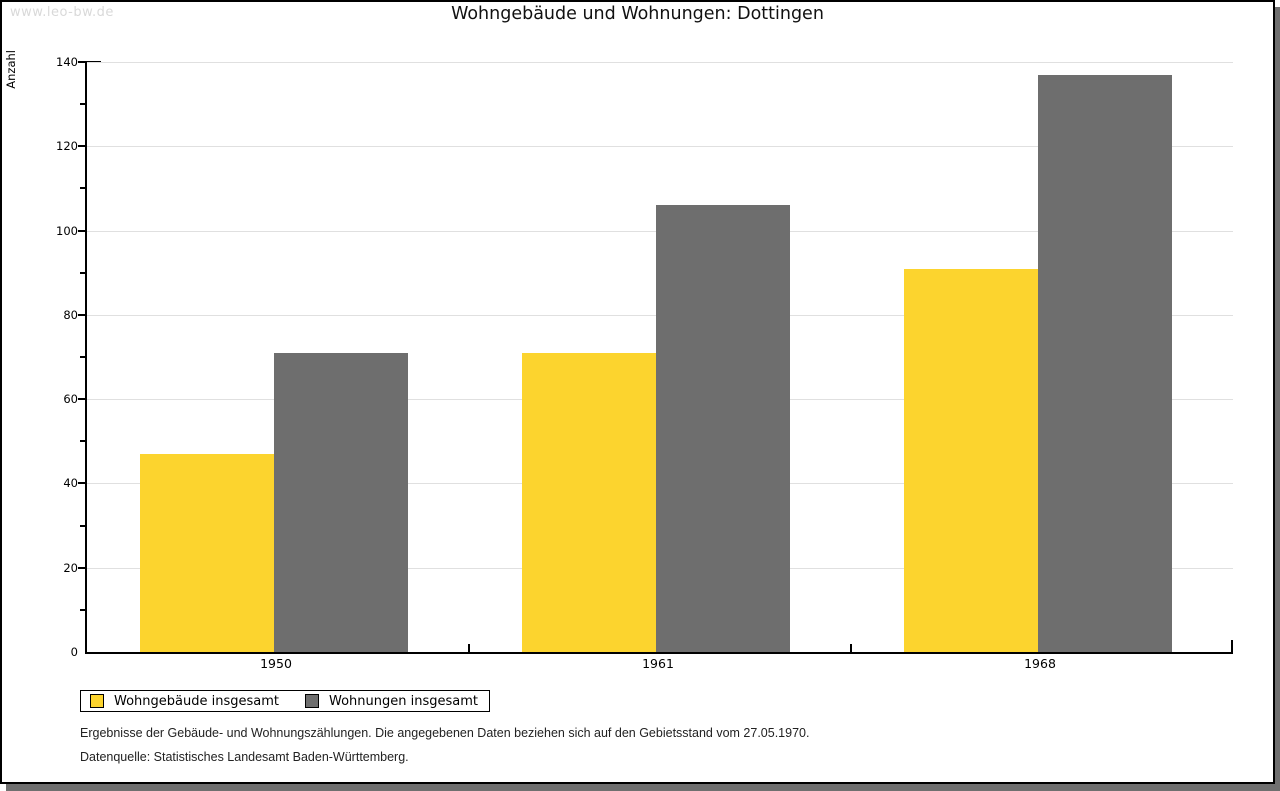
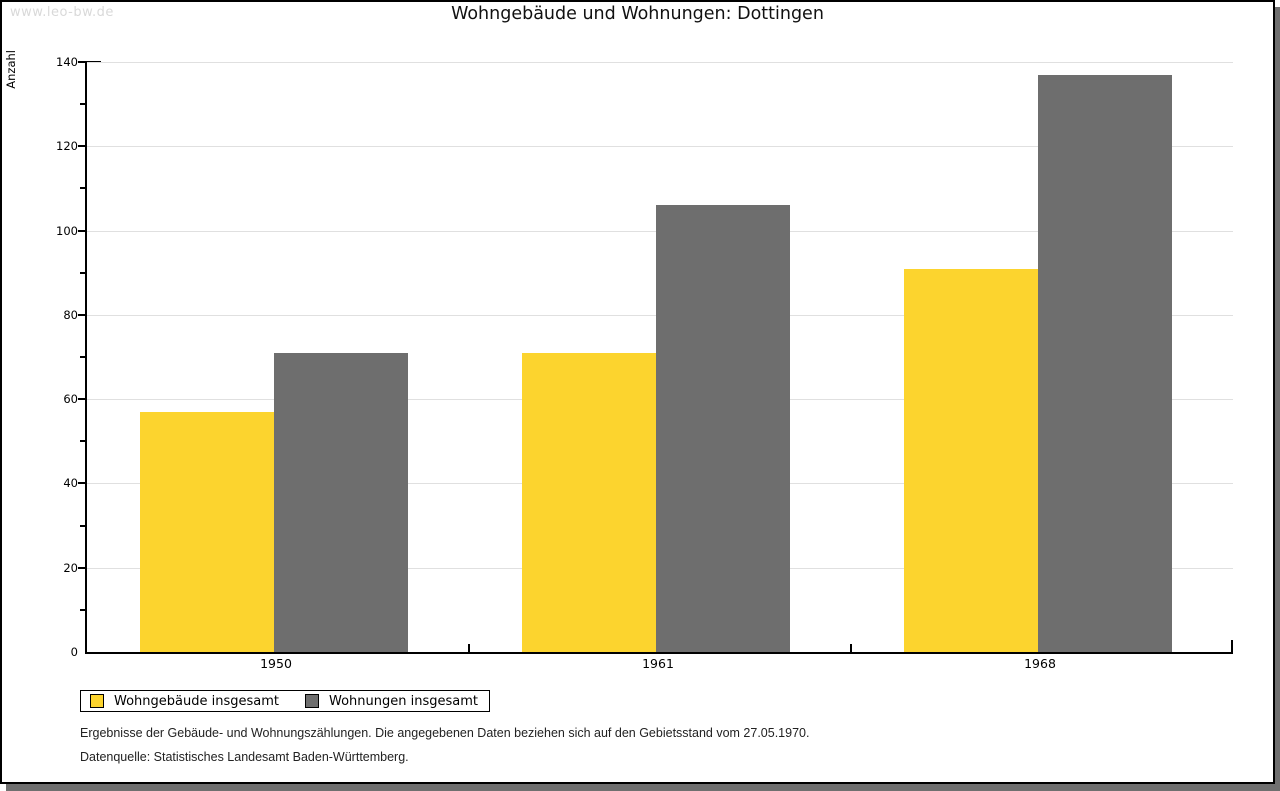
Wohngebäude insgesamt/1950: 47 -> 57
